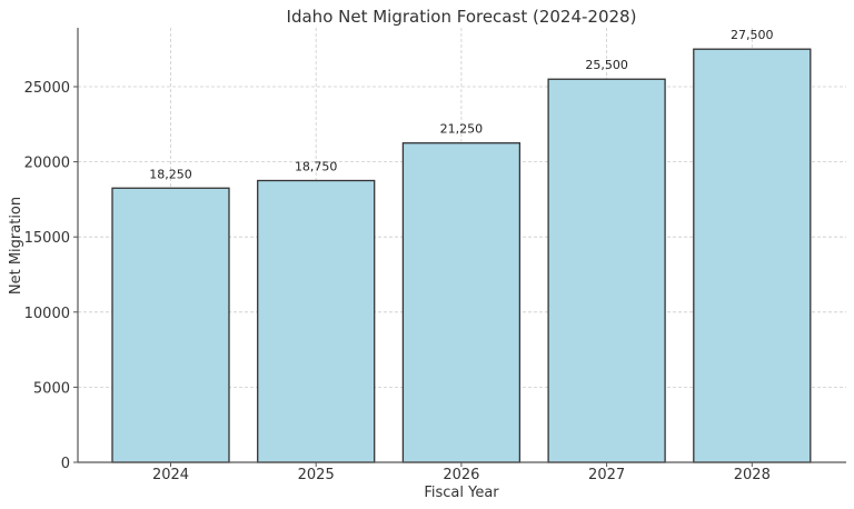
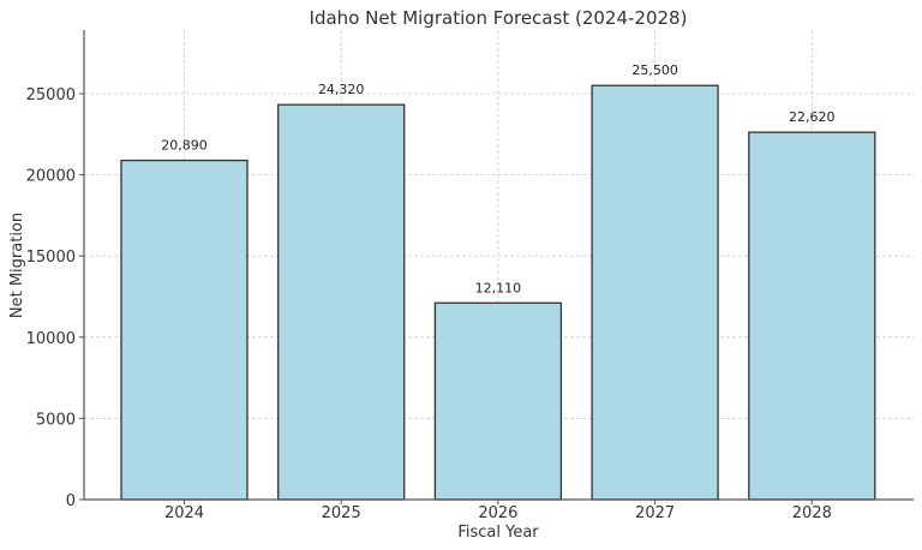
2024: 18,250 -> 20,890
2025: 18,750 -> 24,320
2026: 21,250 -> 12,110
2028: 27,500 -> 22,620
